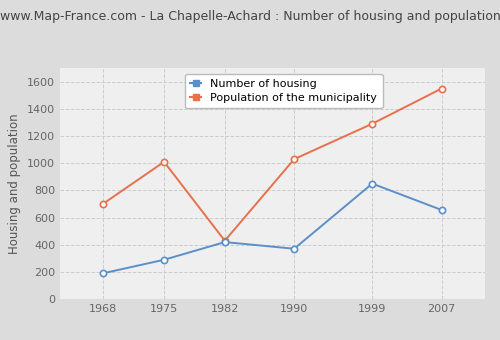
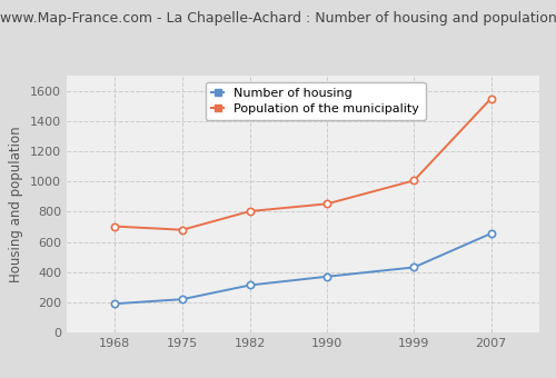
Number of housing/1975: 290 -> 220
Population of the municipality/1975: 1010 -> 680
Number of housing/1982: 420 -> 310
Population of the municipality/1982: 430 -> 800
Population of the municipality/1990: 1030 -> 850
Number of housing/1999: 850 -> 430
Population of the municipality/1999: 1290 -> 1010
